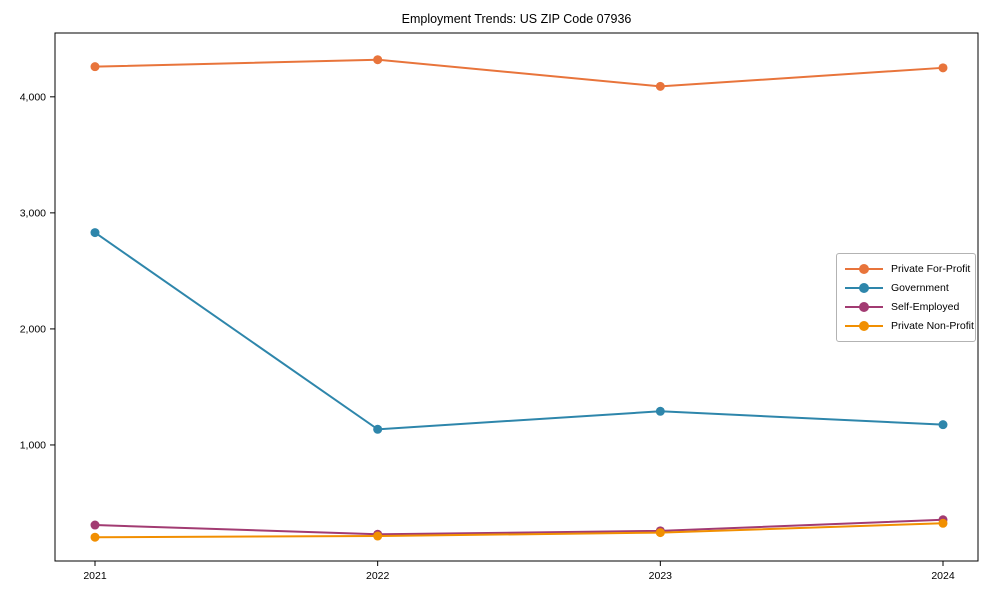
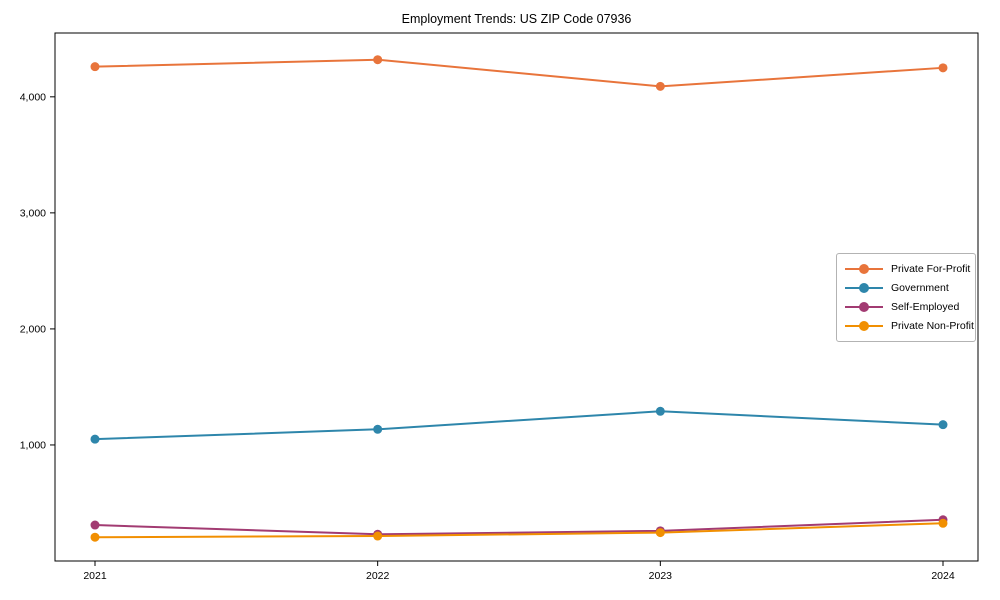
Government/2021: 2830 -> 1050
